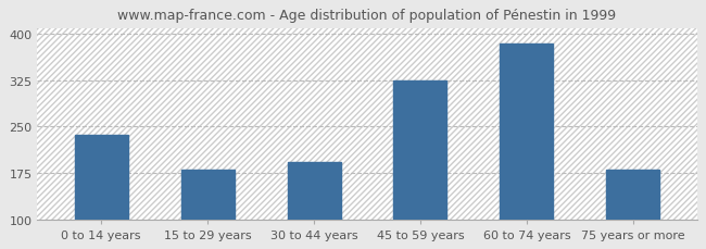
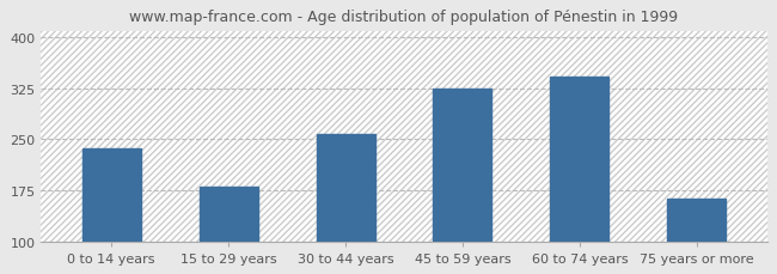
30 to 44 years: 192 -> 258
60 to 74 years: 384 -> 342
75 years or more: 180 -> 162
